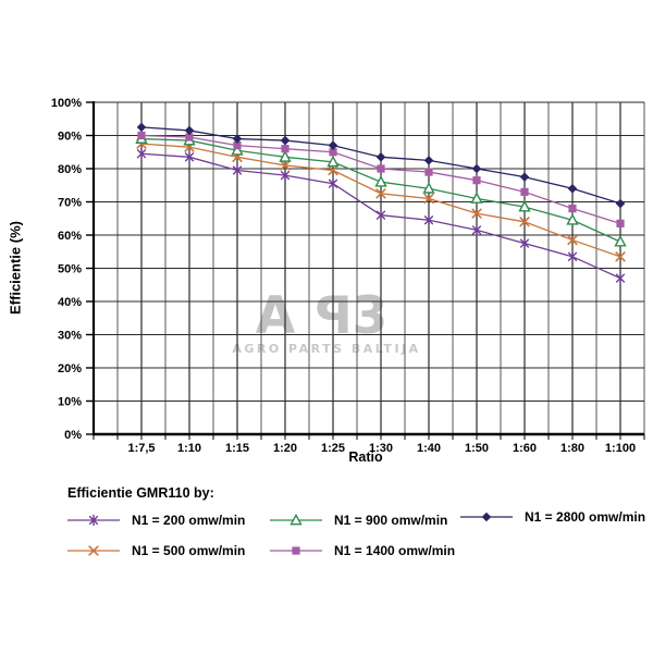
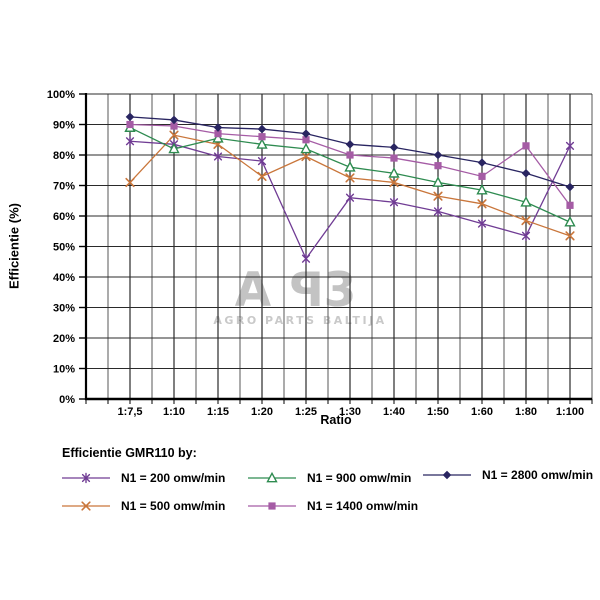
N1 = 500 omw/min/1:7,5: 88% -> 71%
N1 = 900 omw/min/1:10: 88% -> 82%
N1 = 500 omw/min/1:20: 81% -> 73%
N1 = 200 omw/min/1:25: 76% -> 46%
N1 = 1400 omw/min/1:80: 68% -> 83%
N1 = 200 omw/min/1:100: 47% -> 83%
